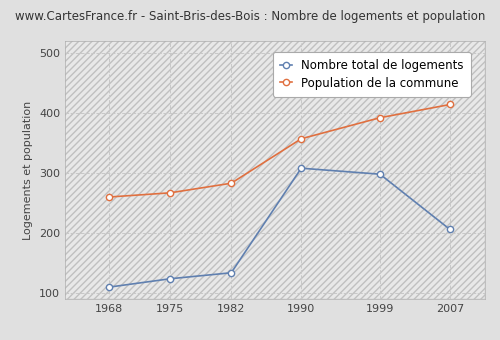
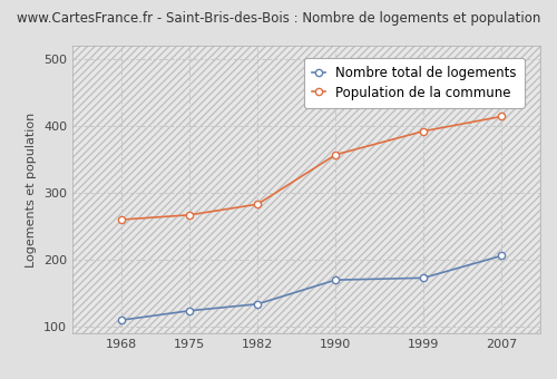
Nombre total de logements/1990: 308 -> 170
Nombre total de logements/1999: 298 -> 173
